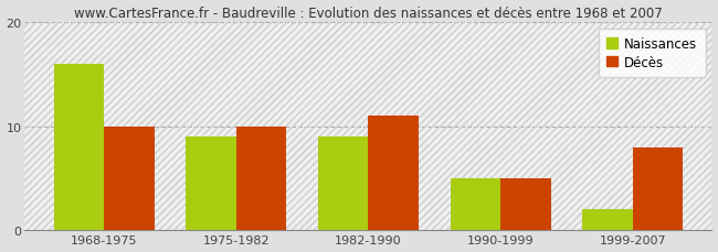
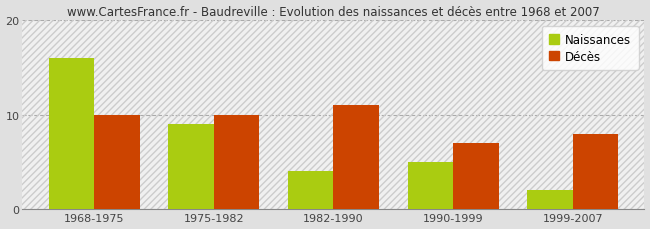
Naissances/1982-1990: 9 -> 4
Décès/1990-1999: 5 -> 7
